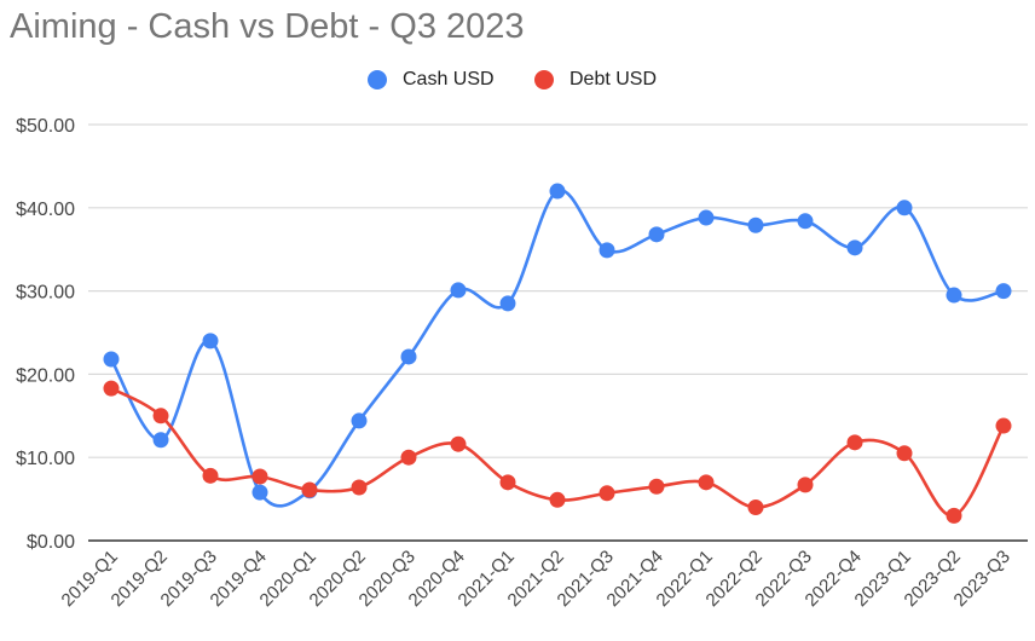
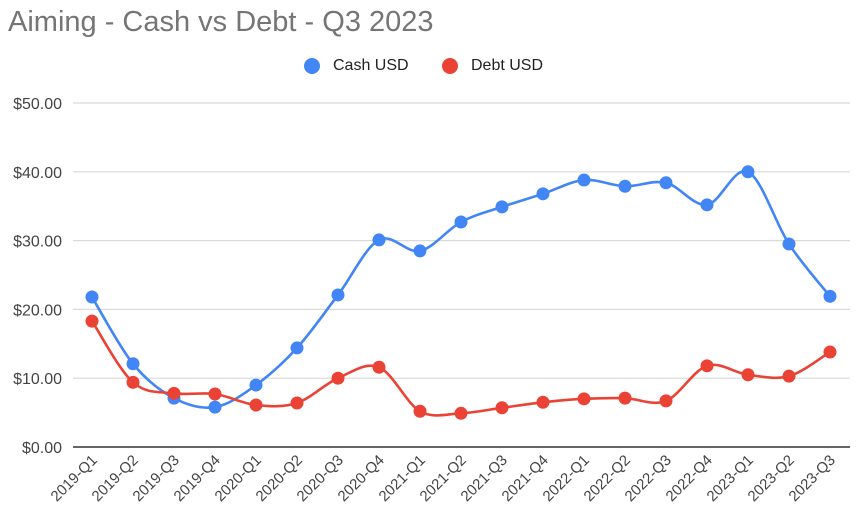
Debt USD/2019-Q2: $15 -> $9
Cash USD/2019-Q3: $24 -> $7
Cash USD/2020-Q1: $6 -> $9
Debt USD/2021-Q1: $7 -> $5
Cash USD/2021-Q2: $42 -> $33
Debt USD/2022-Q2: $4 -> $7
Debt USD/2023-Q2: $3 -> $10
Cash USD/2023-Q3: $30 -> $22
